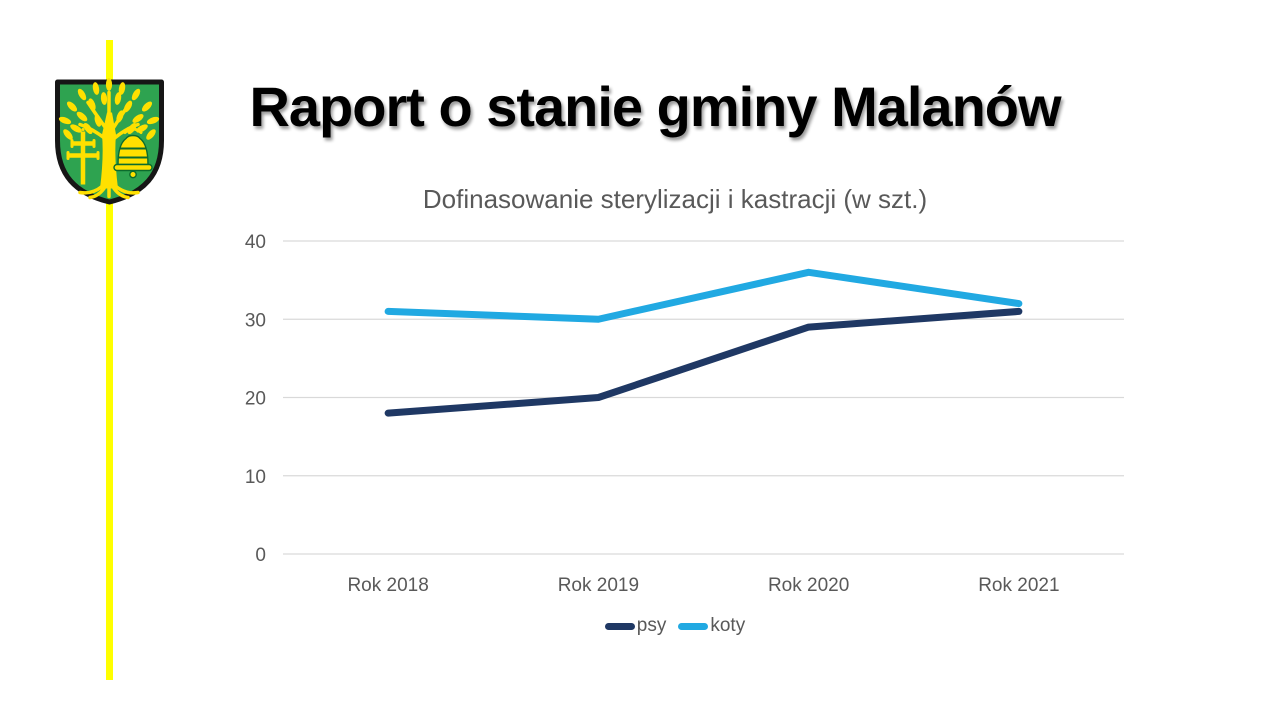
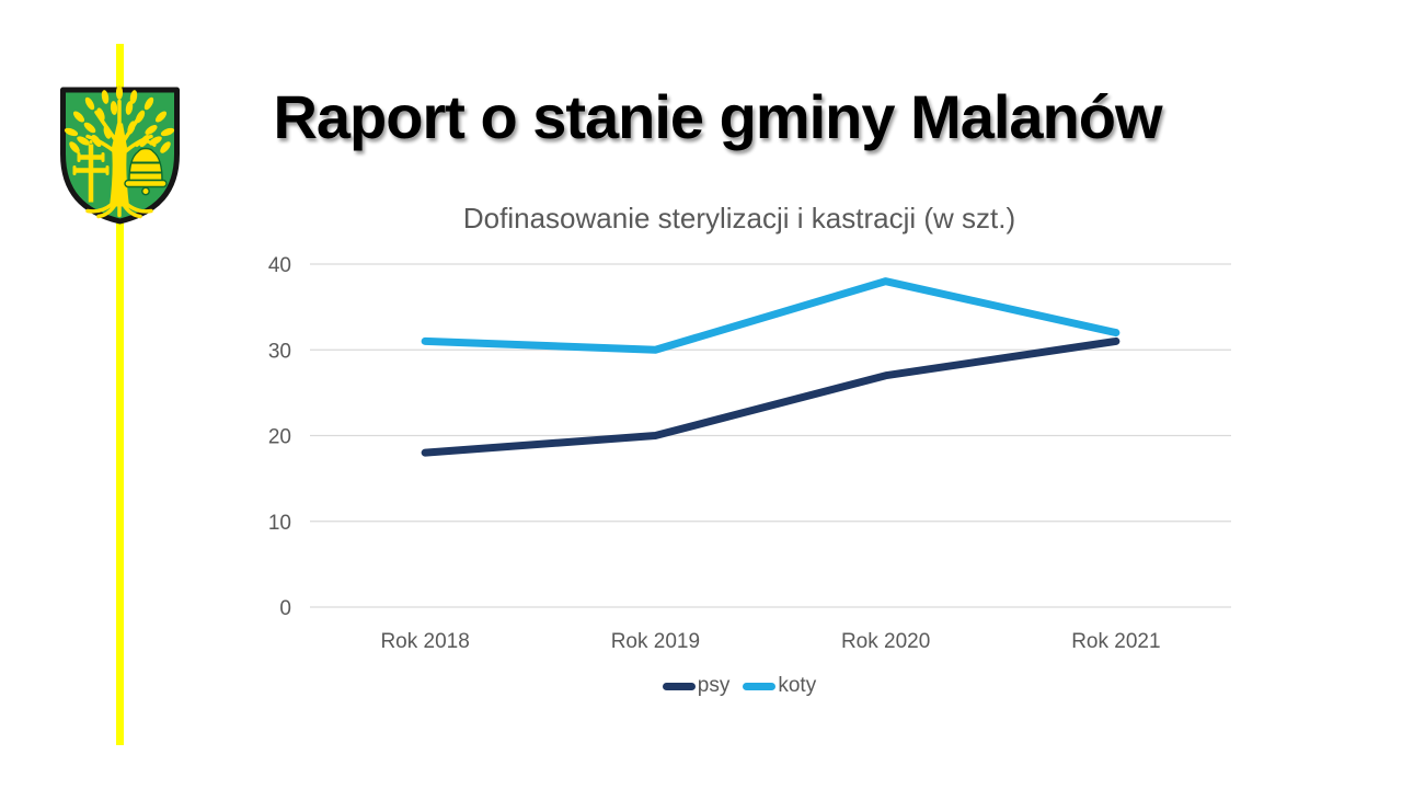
psy/Rok 2020: 29 -> 27
koty/Rok 2020: 36 -> 38
